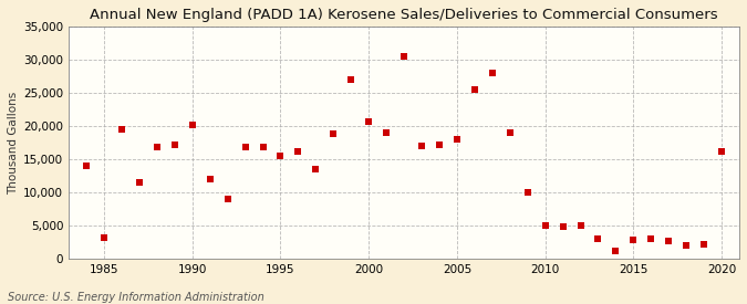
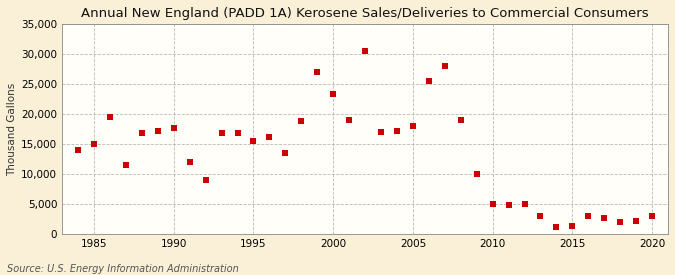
1985: 3,200 -> 15,000
1990: 20,200 -> 17,600
2000: 20,600 -> 23,300
2015: 2,800 -> 1,300
2020: 16,200 -> 3,000
